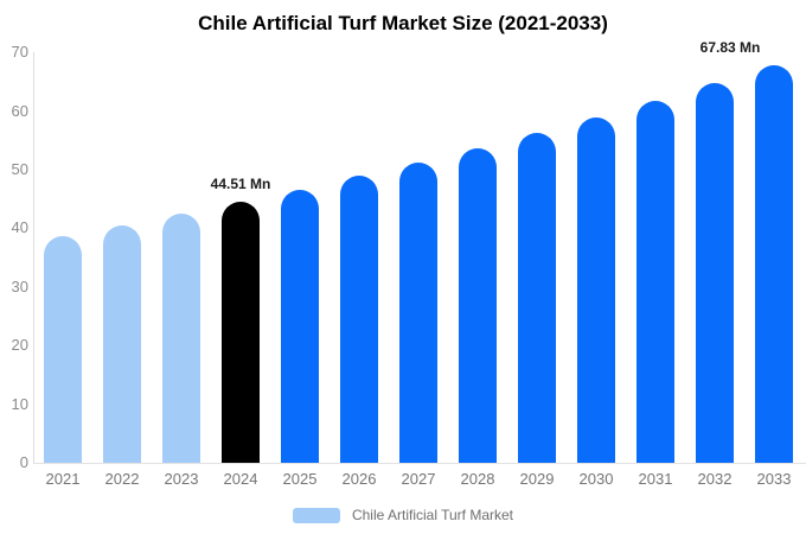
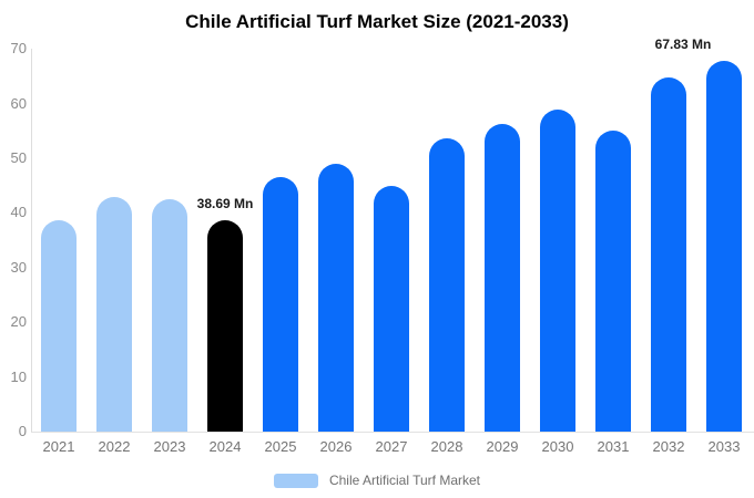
2022: 40 -> 43
2024: 44.51 -> 38.69
2027: 51 -> 45
2031: 62 -> 55
